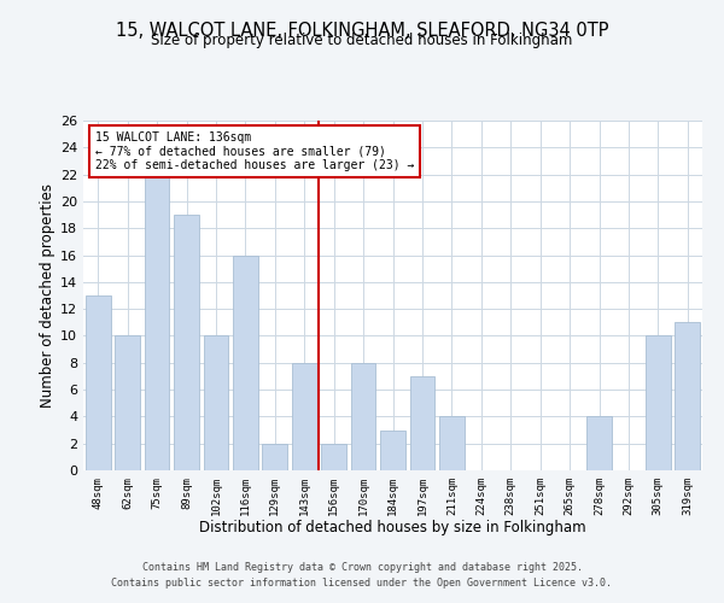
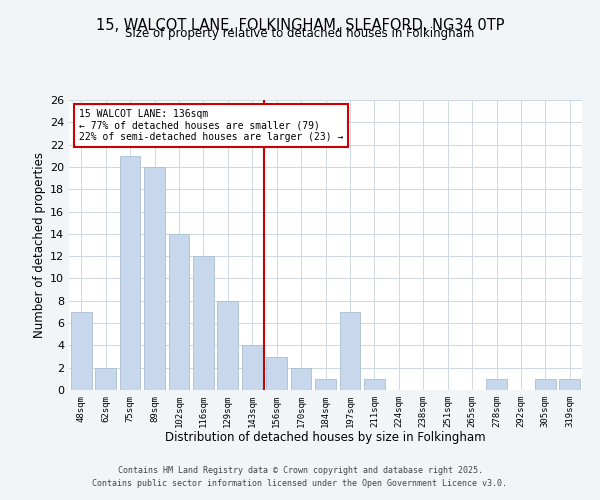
48sqm: 13 -> 7
62sqm: 10 -> 2
75sqm: 22 -> 21
89sqm: 19 -> 20
102sqm: 10 -> 14
116sqm: 16 -> 12
129sqm: 2 -> 8
143sqm: 8 -> 4
156sqm: 2 -> 3
170sqm: 8 -> 2
184sqm: 3 -> 1
211sqm: 4 -> 1
278sqm: 4 -> 1
305sqm: 10 -> 1
319sqm: 11 -> 1
